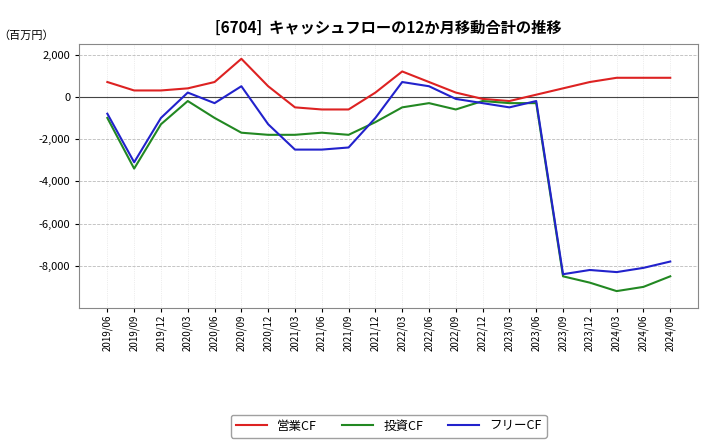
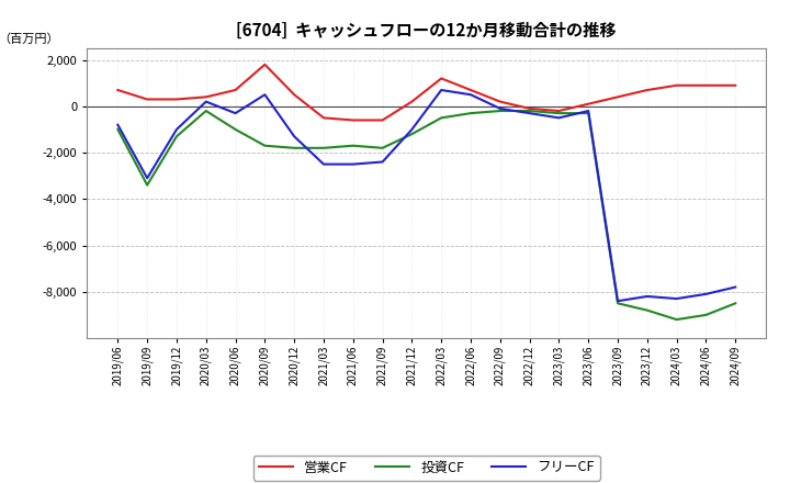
投資CF/2022/09: -600 -> -200
